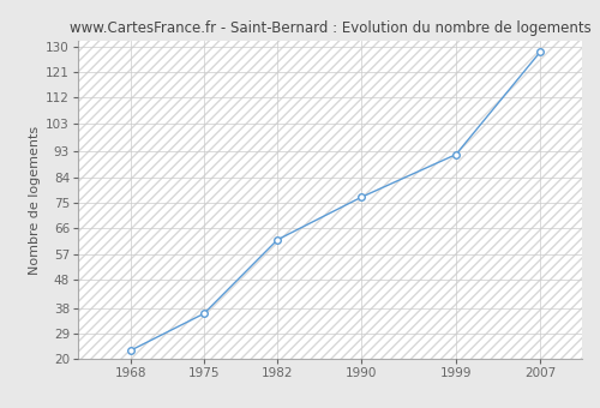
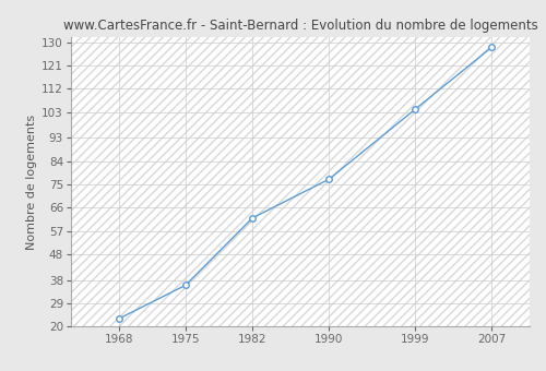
1999: 92 -> 104
